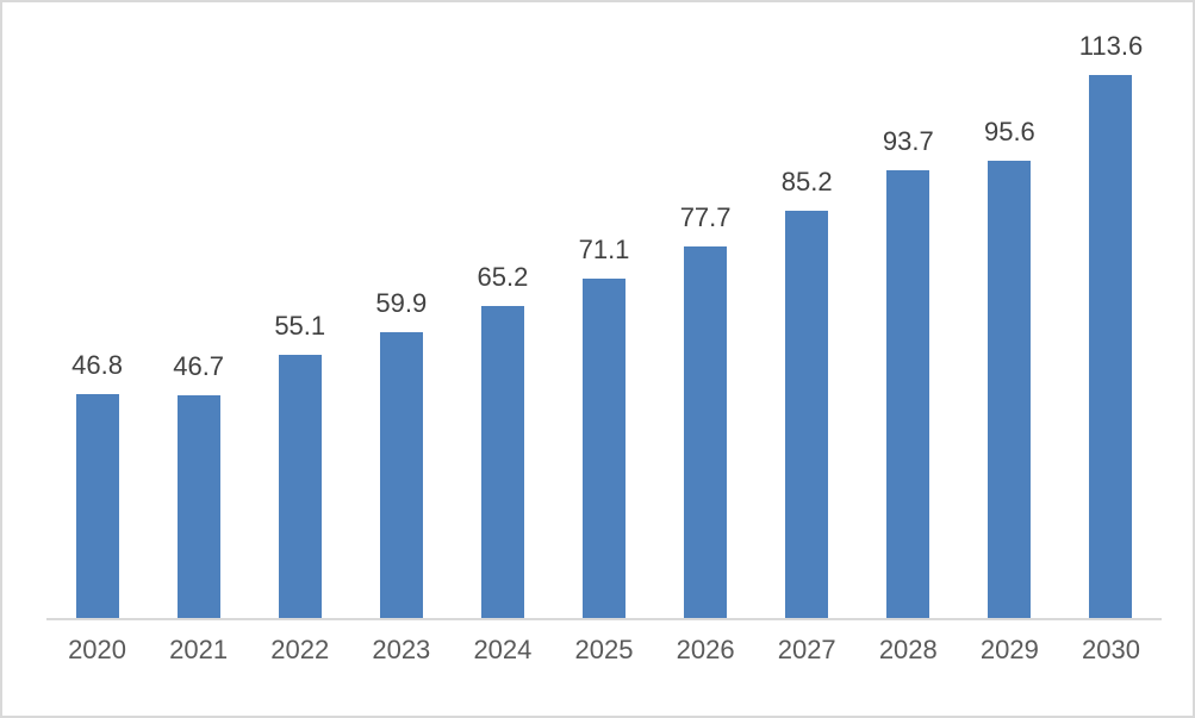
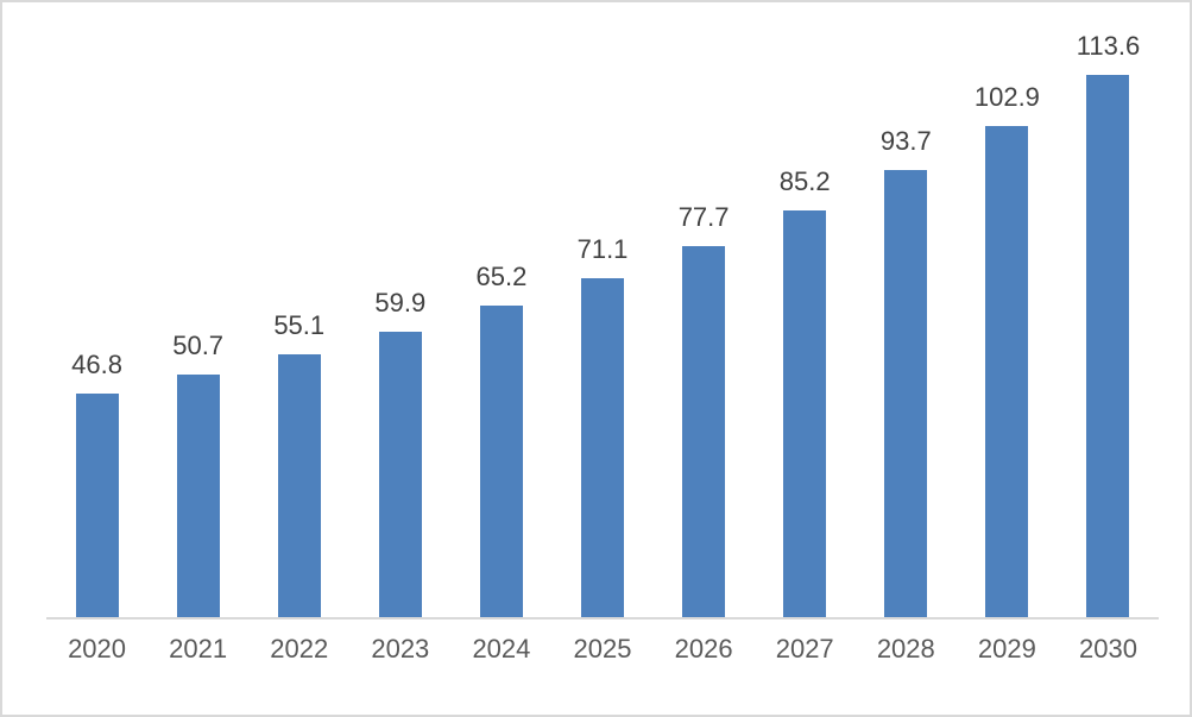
2021: 46.7 -> 50.7
2029: 95.6 -> 102.9
